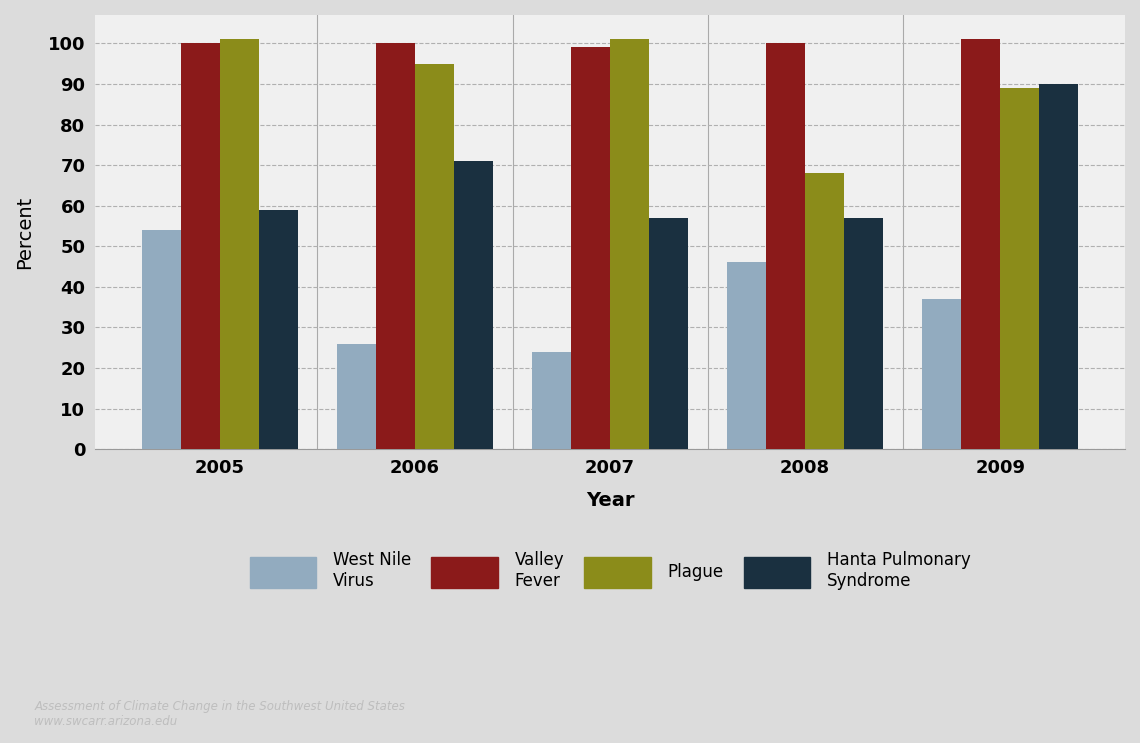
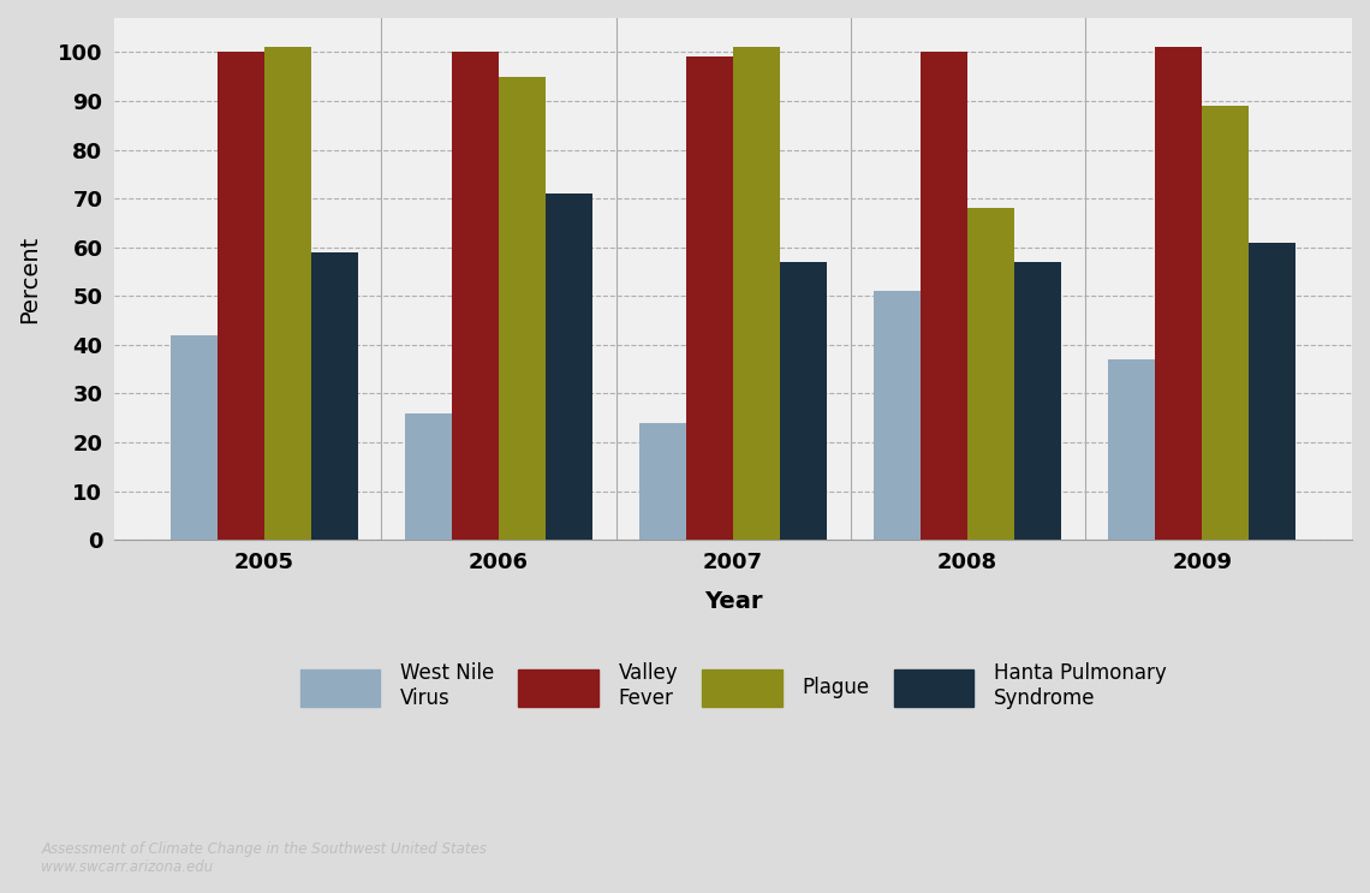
West Nile Virus/2005: 54 -> 42
West Nile Virus/2008: 46 -> 51
Hanta Pulmonary Syndrome/2009: 90 -> 61
